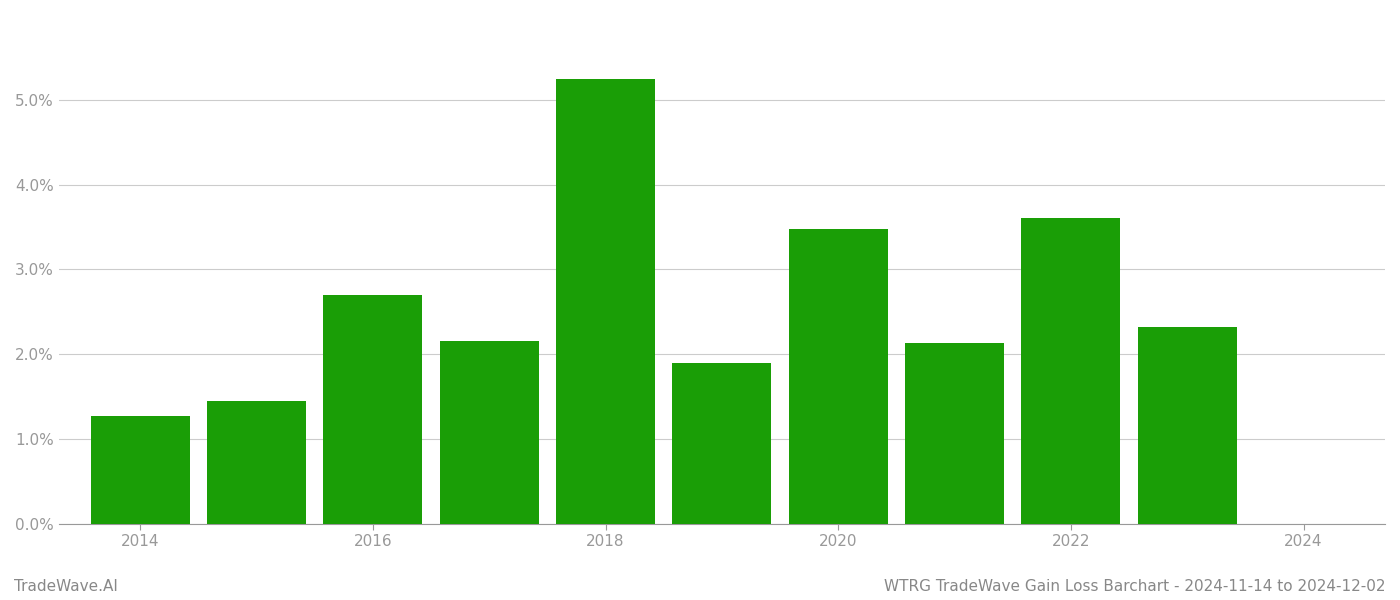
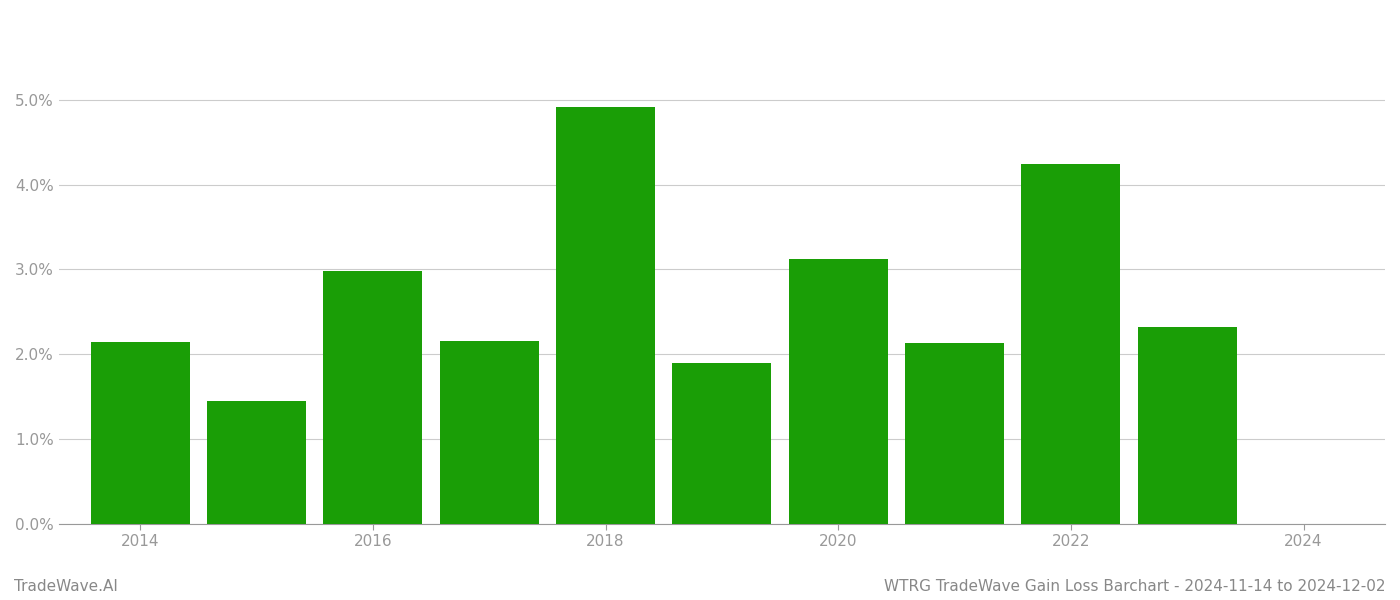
2014: 1.27% -> 2.14%
2016: 2.70% -> 2.98%
2018: 5.25% -> 4.92%
2020: 3.47% -> 3.12%
2022: 3.60% -> 4.24%
